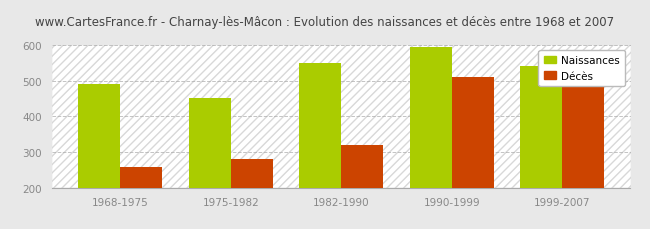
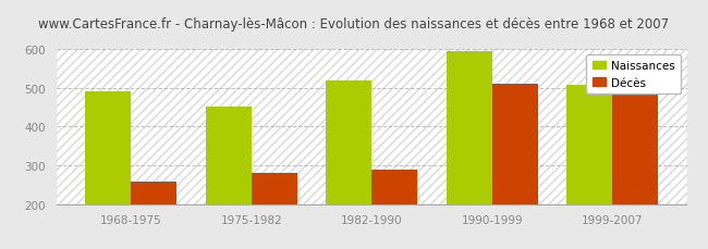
Naissances/1982-1990: 550 -> 520
Décès/1982-1990: 320 -> 288
Naissances/1999-2007: 540 -> 508
